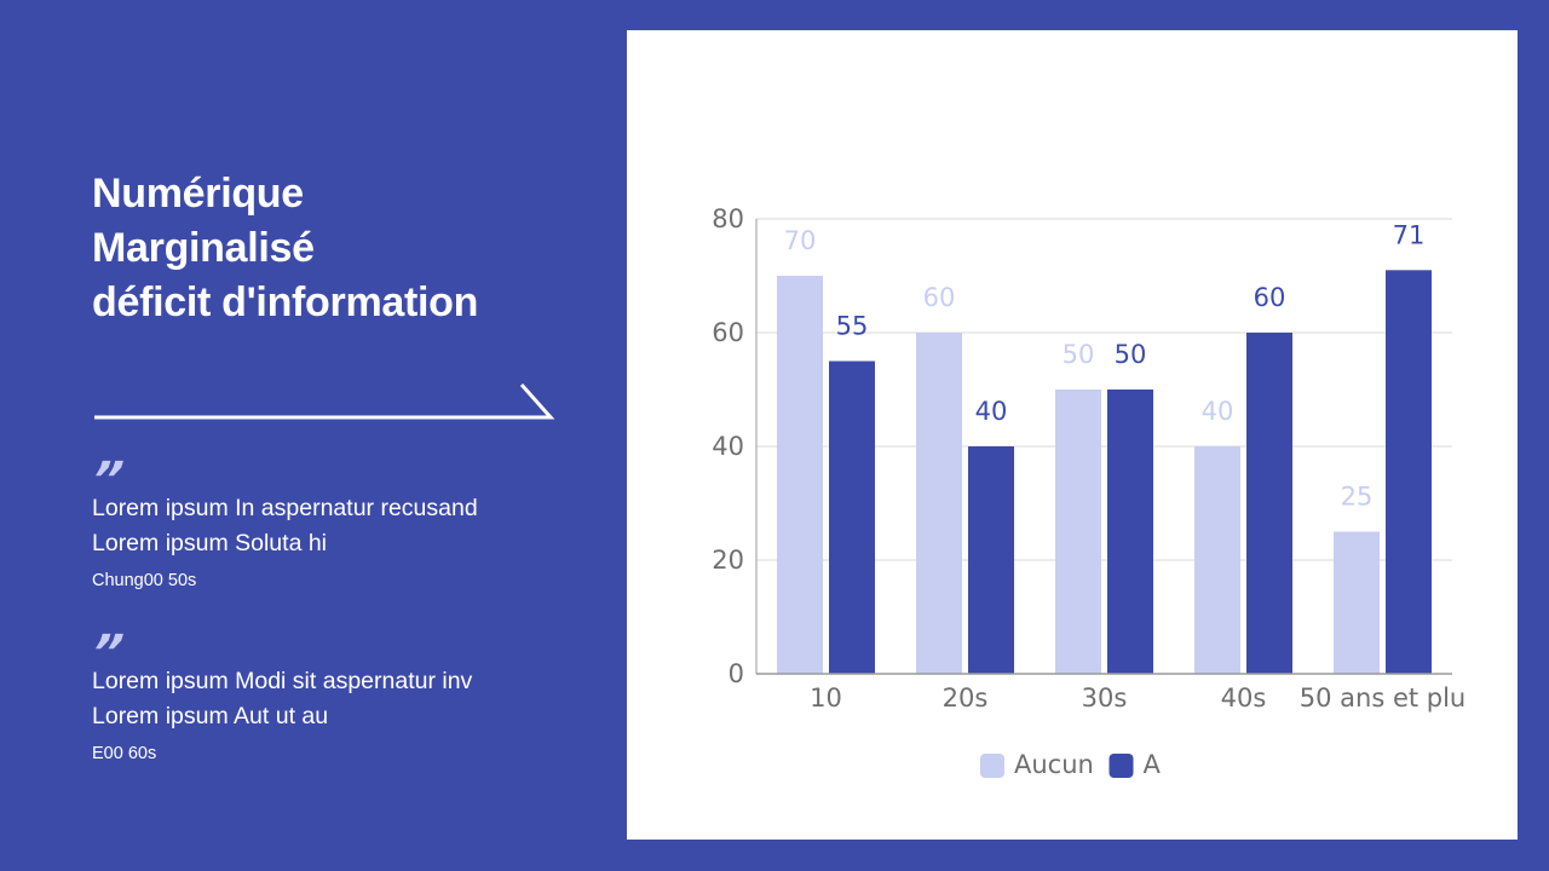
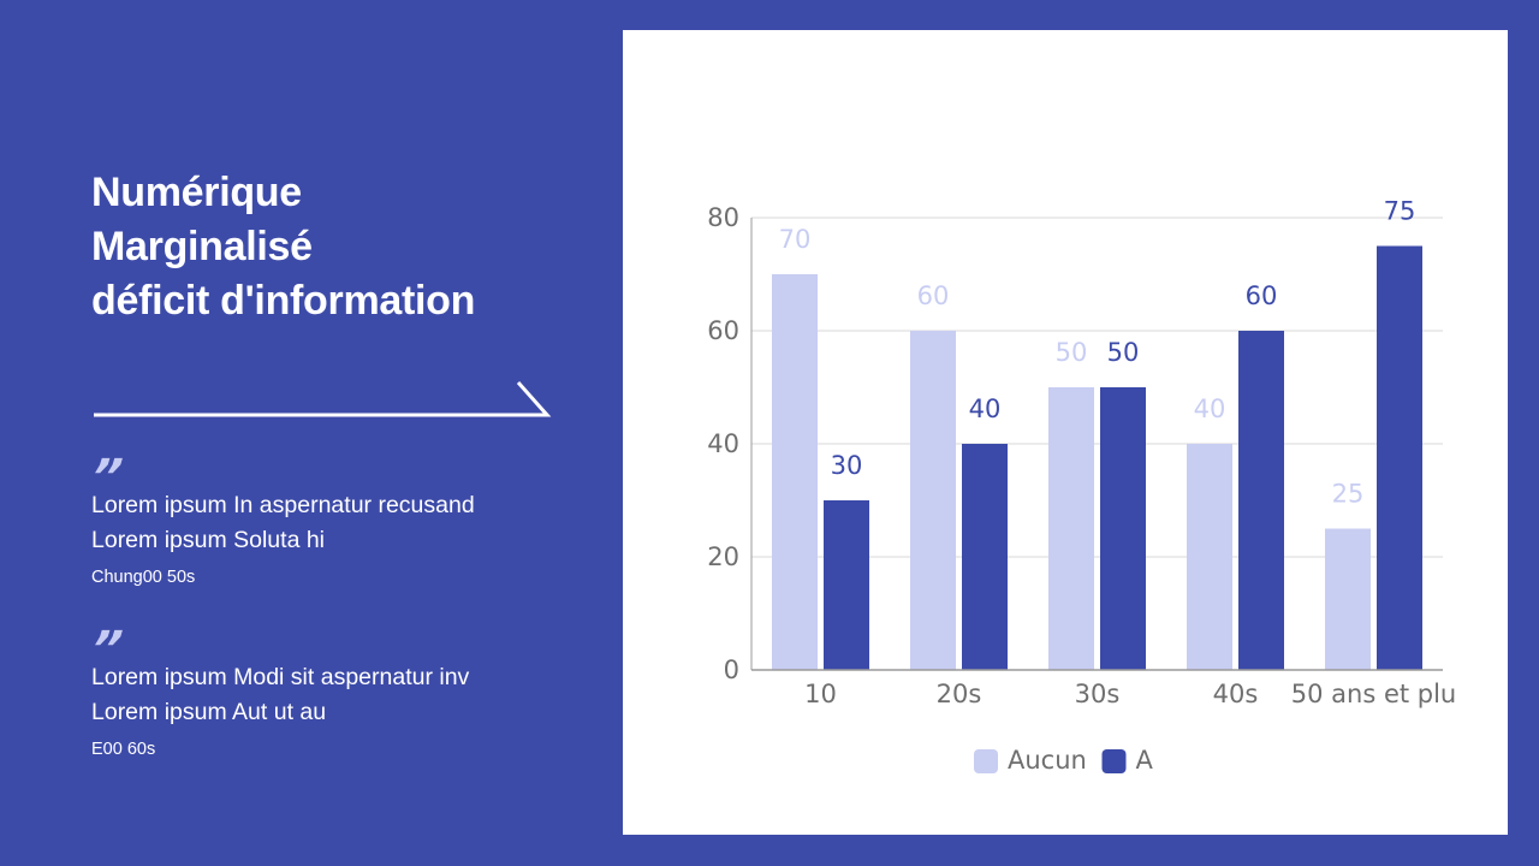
A/10: 55 -> 30
A/50 ans et plu: 71 -> 75
